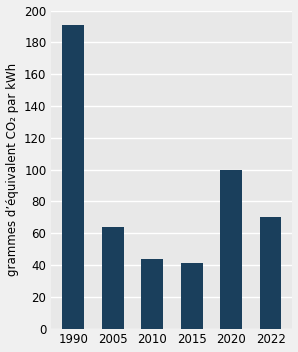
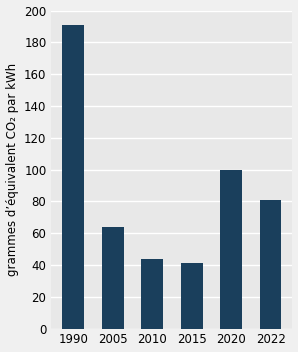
2022: 70 -> 81
